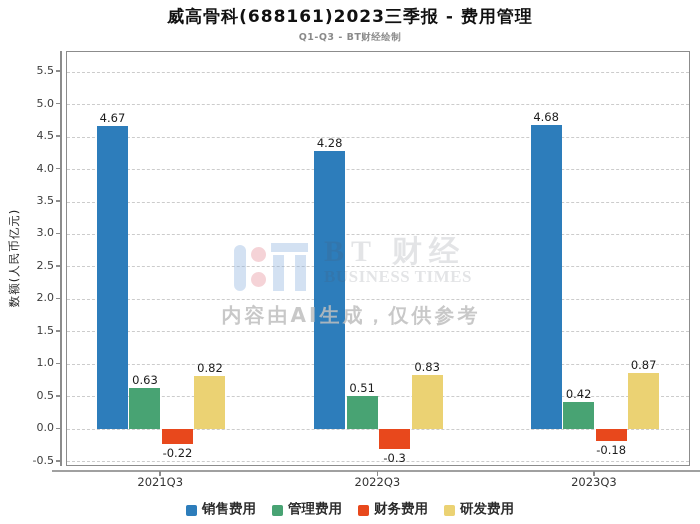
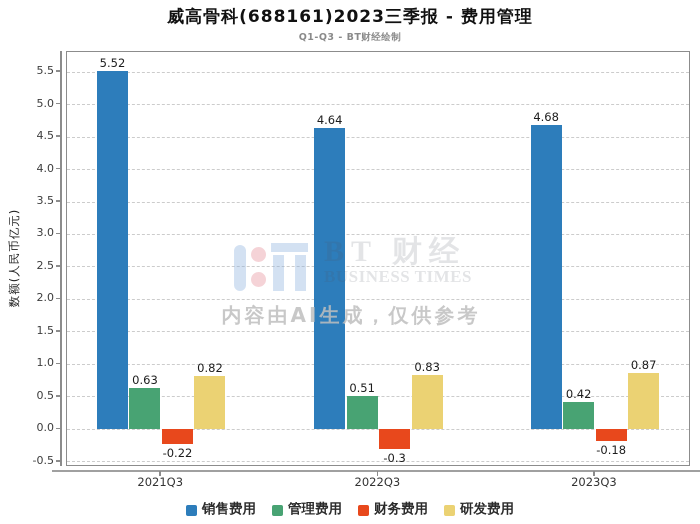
销售费用/2021Q3: 4.67 -> 5.52
销售费用/2022Q3: 4.28 -> 4.64
